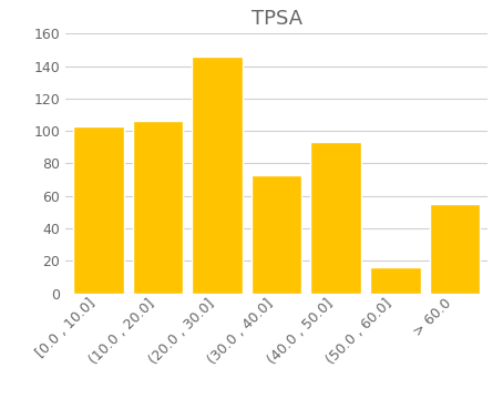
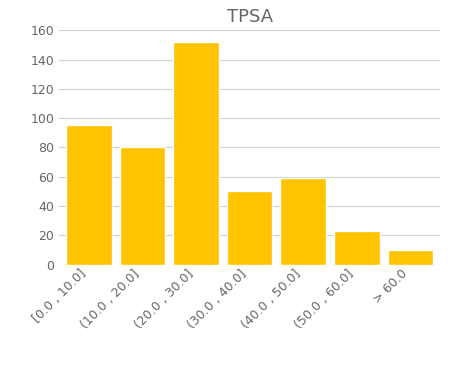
[0.0 , 10.0]: 103 -> 95
(10.0 , 20.0]: 106 -> 80
(20.0 , 30.0]: 146 -> 152
(30.0 , 40.0]: 73 -> 50
(40.0 , 50.0]: 93 -> 59
(50.0 , 60.0]: 16 -> 23
> 60.0: 55 -> 10
